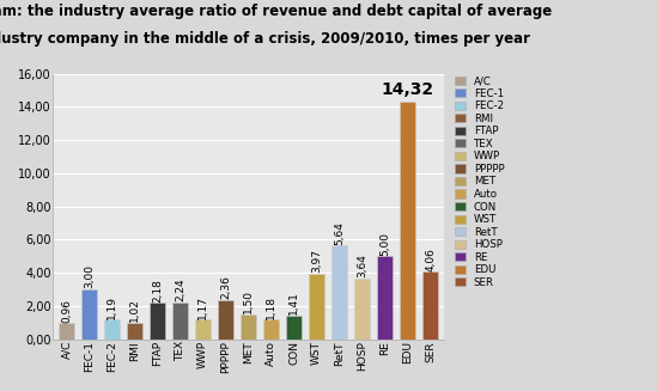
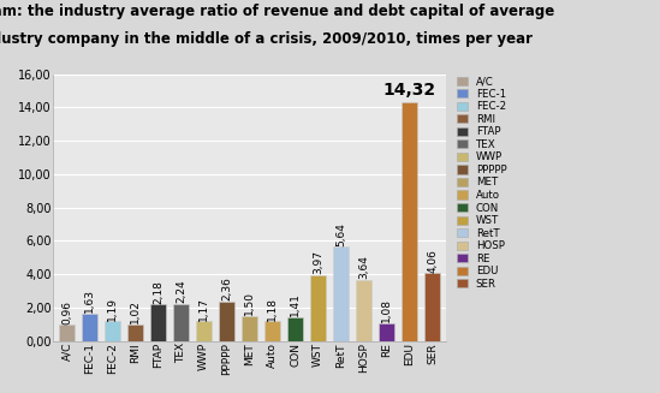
FEC-1: 3,00 -> 1,63
RE: 5,00 -> 1,08
